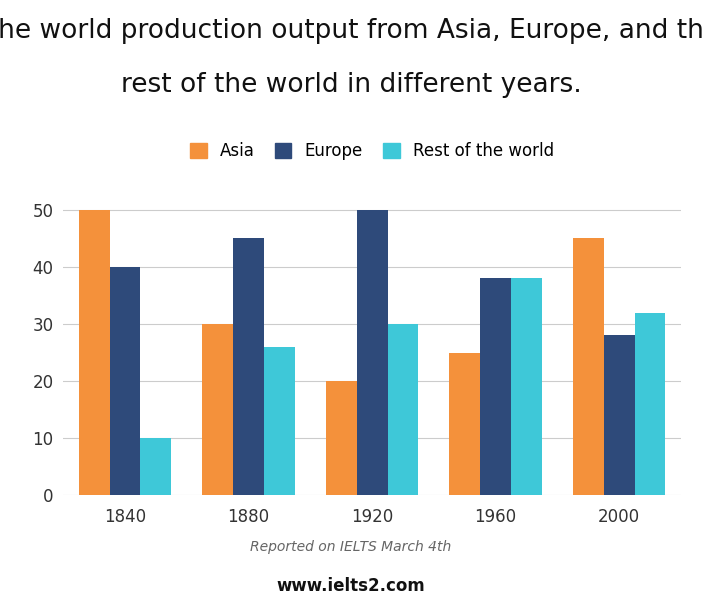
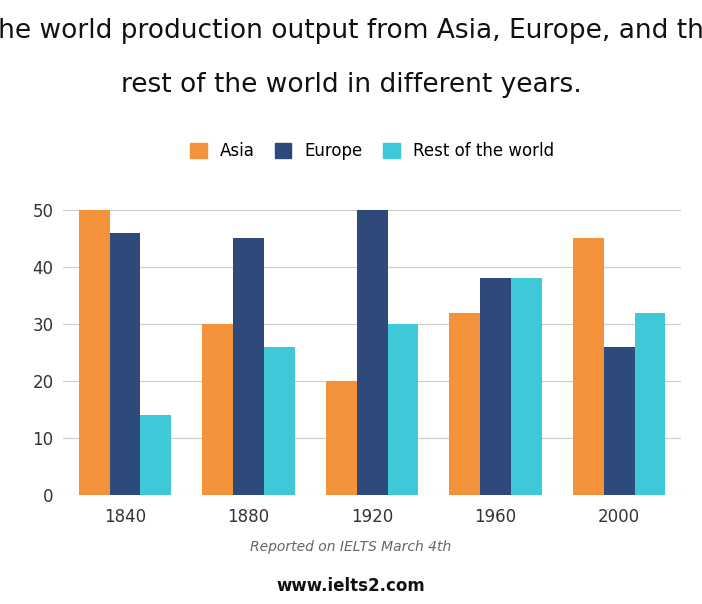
Europe/1840: 40 -> 46
Rest of the world/1840: 10 -> 14
Asia/1960: 25 -> 32
Europe/2000: 28 -> 26
